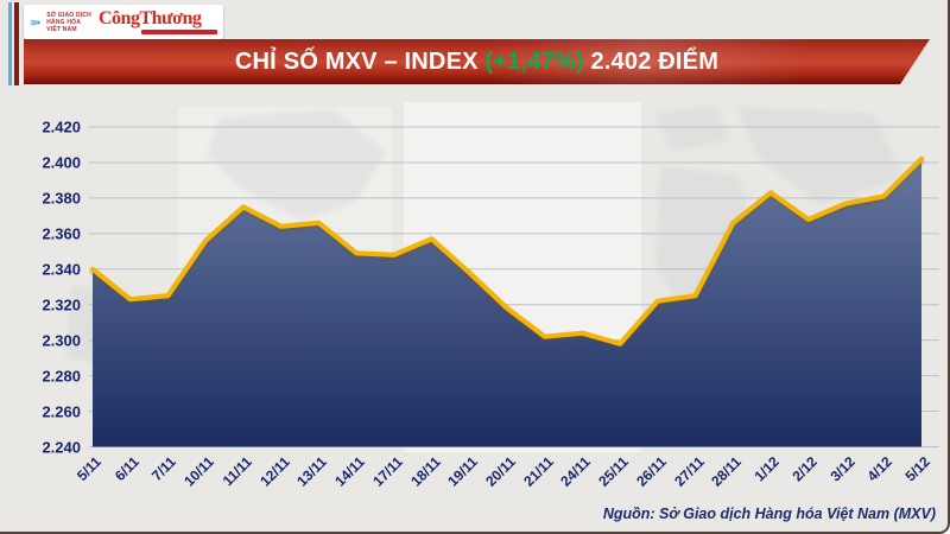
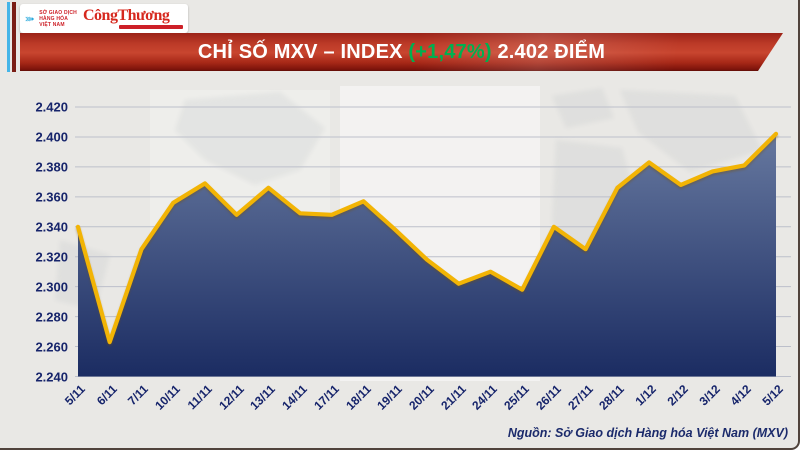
6/11: 2323 -> 2263
11/11: 2375 -> 2369
12/11: 2364 -> 2348
24/11: 2304 -> 2310
26/11: 2322 -> 2340
